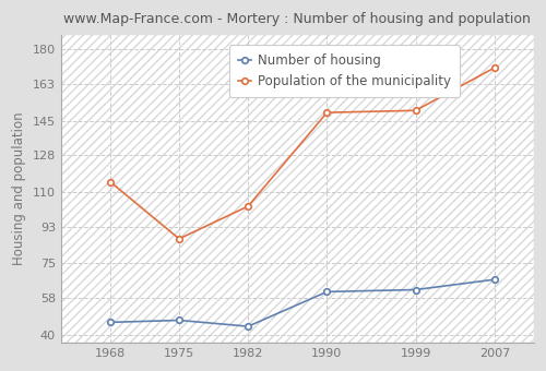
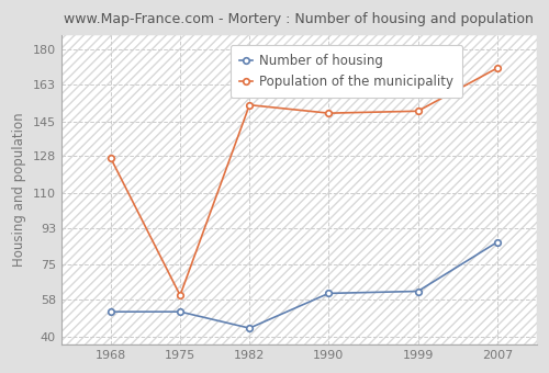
Number of housing/1968: 46 -> 52
Population of the municipality/1968: 115 -> 127
Number of housing/1975: 47 -> 52
Population of the municipality/1975: 87 -> 60
Population of the municipality/1982: 103 -> 153
Number of housing/2007: 67 -> 86
